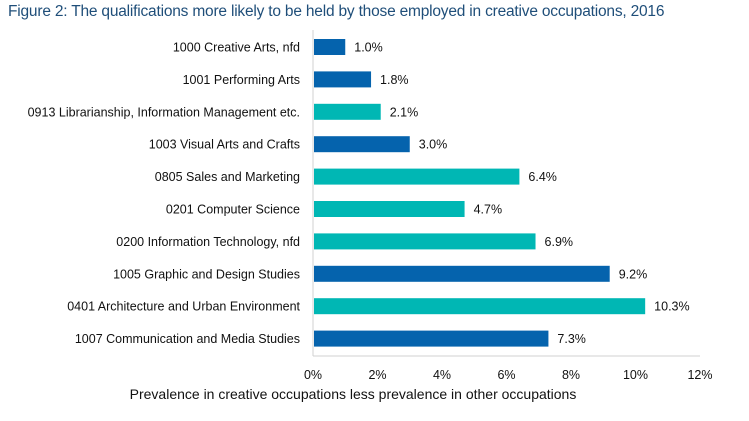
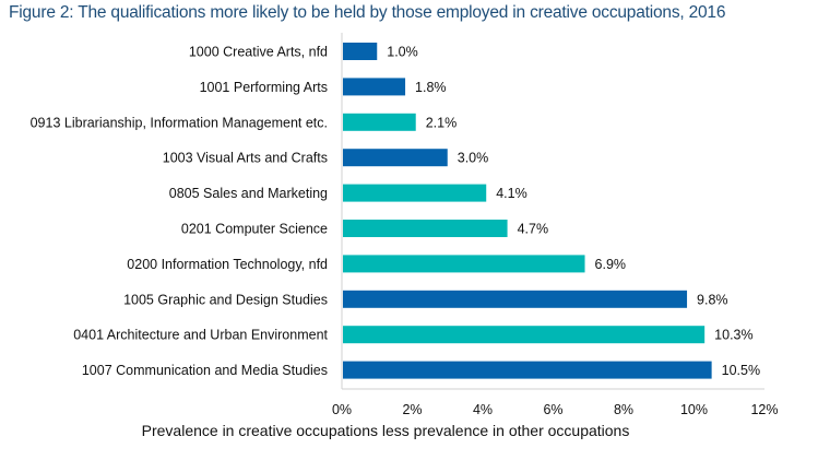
0805 Sales and Marketing: 6.4% -> 4.1%
1005 Graphic and Design Studies: 9.2% -> 9.8%
1007 Communication and Media Studies: 7.3% -> 10.5%
